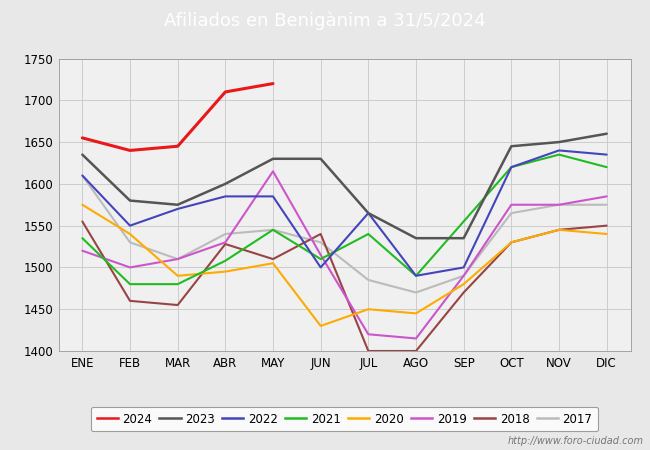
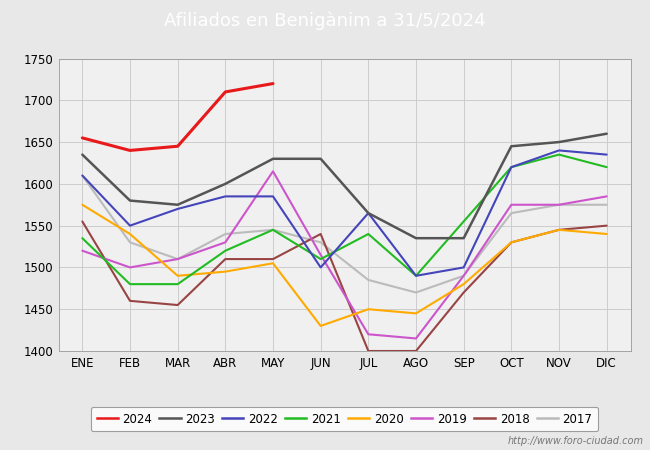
2021/ABR: 1508 -> 1520
2018/ABR: 1528 -> 1510
